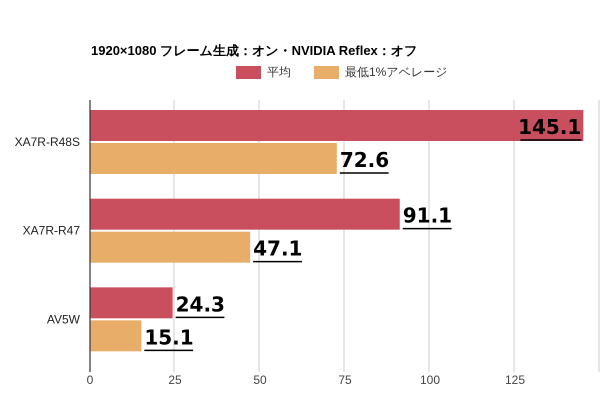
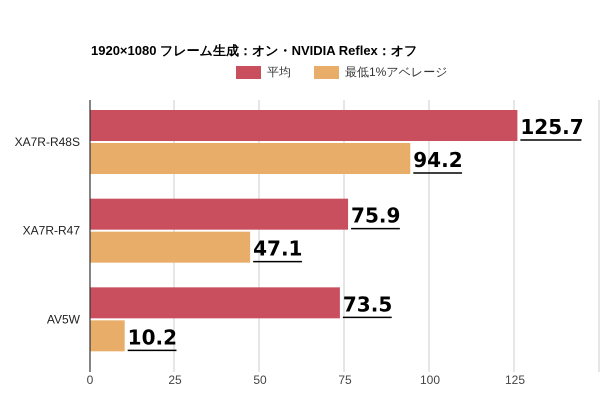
平均/XA7R-R48S: 145.1 -> 125.7
最低1%アベレージ/XA7R-R48S: 72.6 -> 94.2
平均/XA7R-R47: 91.1 -> 75.9
平均/AV5W: 24.3 -> 73.5
最低1%アベレージ/AV5W: 15.1 -> 10.2
